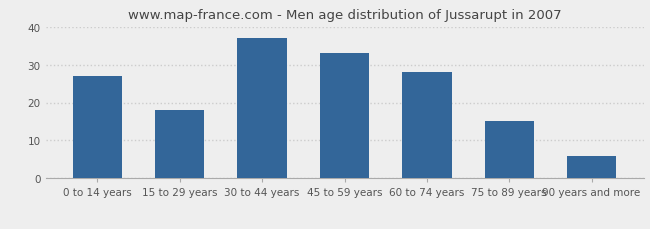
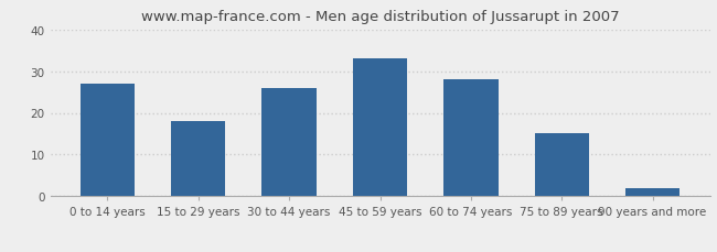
30 to 44 years: 37 -> 26
90 years and more: 6 -> 2
